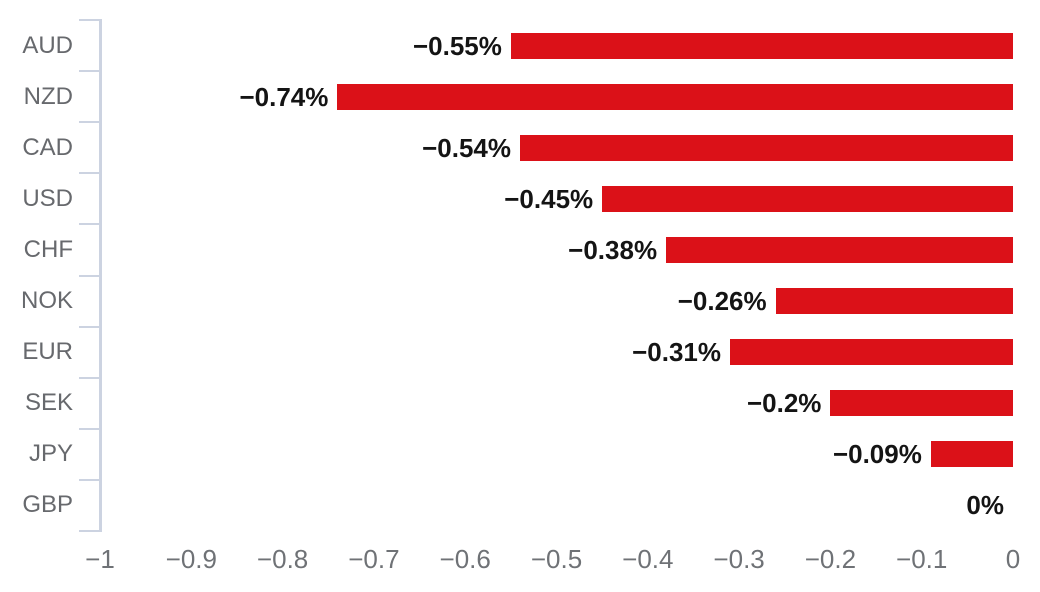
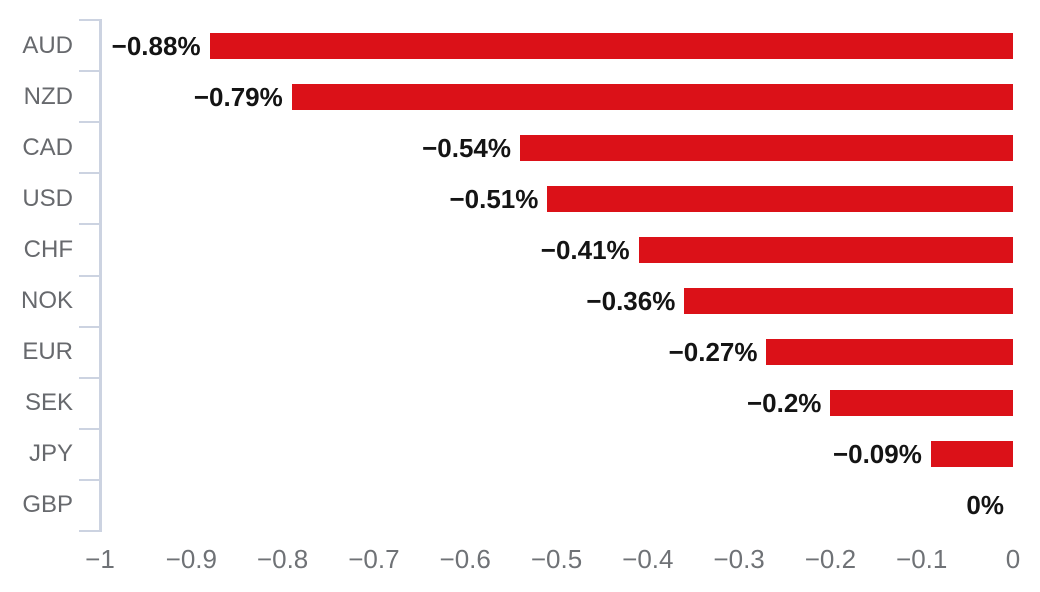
AUD: −0.55% -> −0.88%
NZD: −0.74% -> −0.79%
USD: −0.45% -> −0.51%
CHF: −0.38% -> −0.41%
NOK: −0.26% -> −0.36%
EUR: −0.31% -> −0.27%
